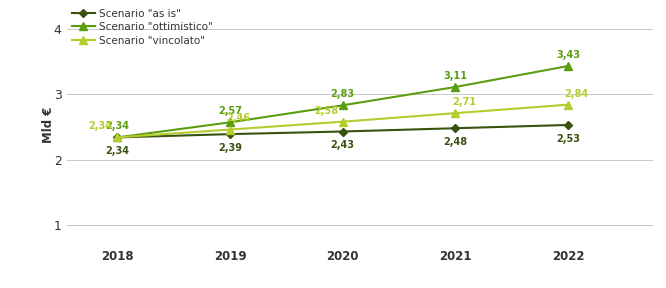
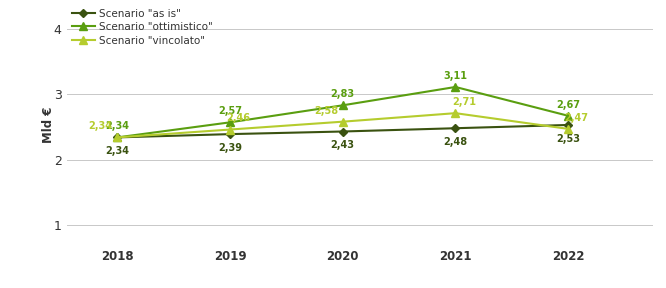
Scenario "ottimistico"/2022: 3,43 -> 2,67
Scenario "vincolato"/2022: 2,84 -> 2,47
